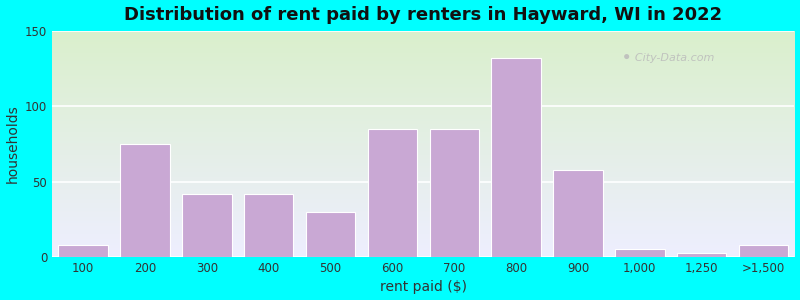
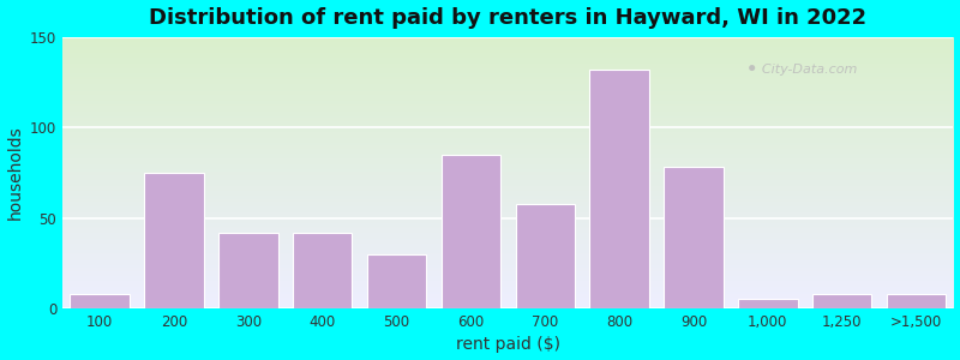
700: 85 -> 58
900: 58 -> 78
1,250: 3 -> 8
